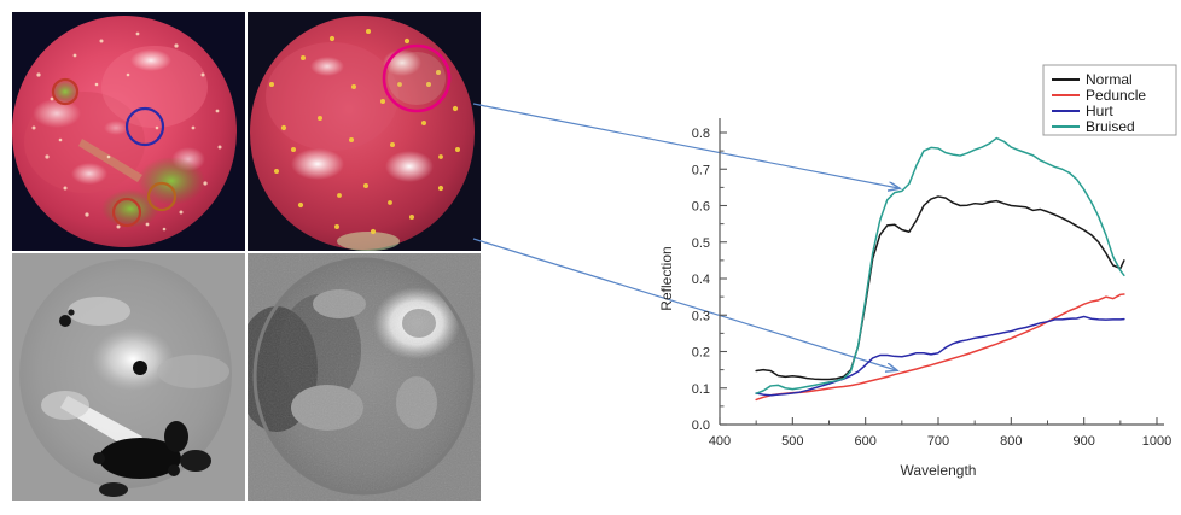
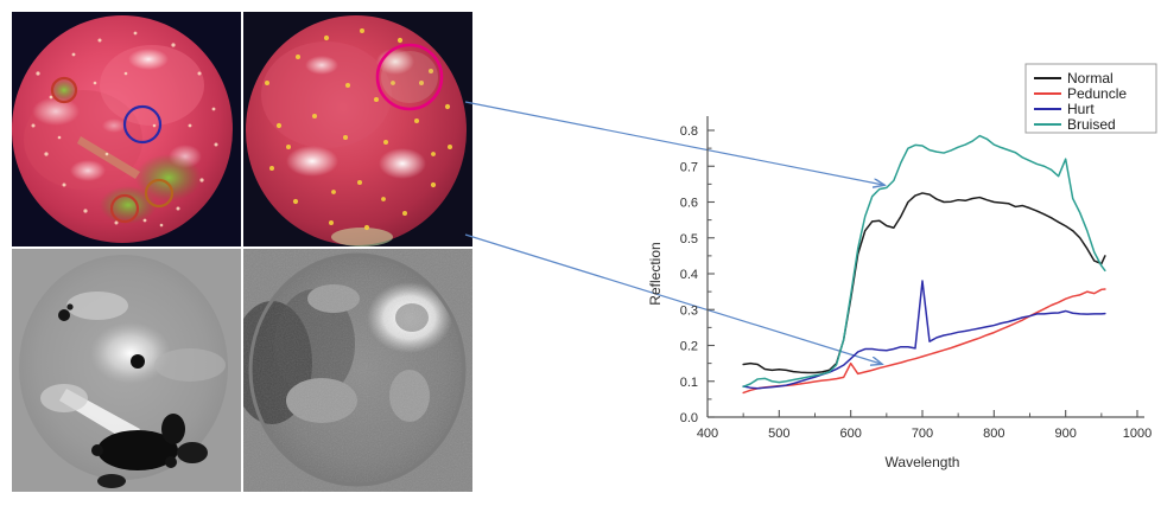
Peduncle/600: 0.12 -> 0.15
Hurt/700: 0.20 -> 0.38
Bruised/900: 0.64 -> 0.72
